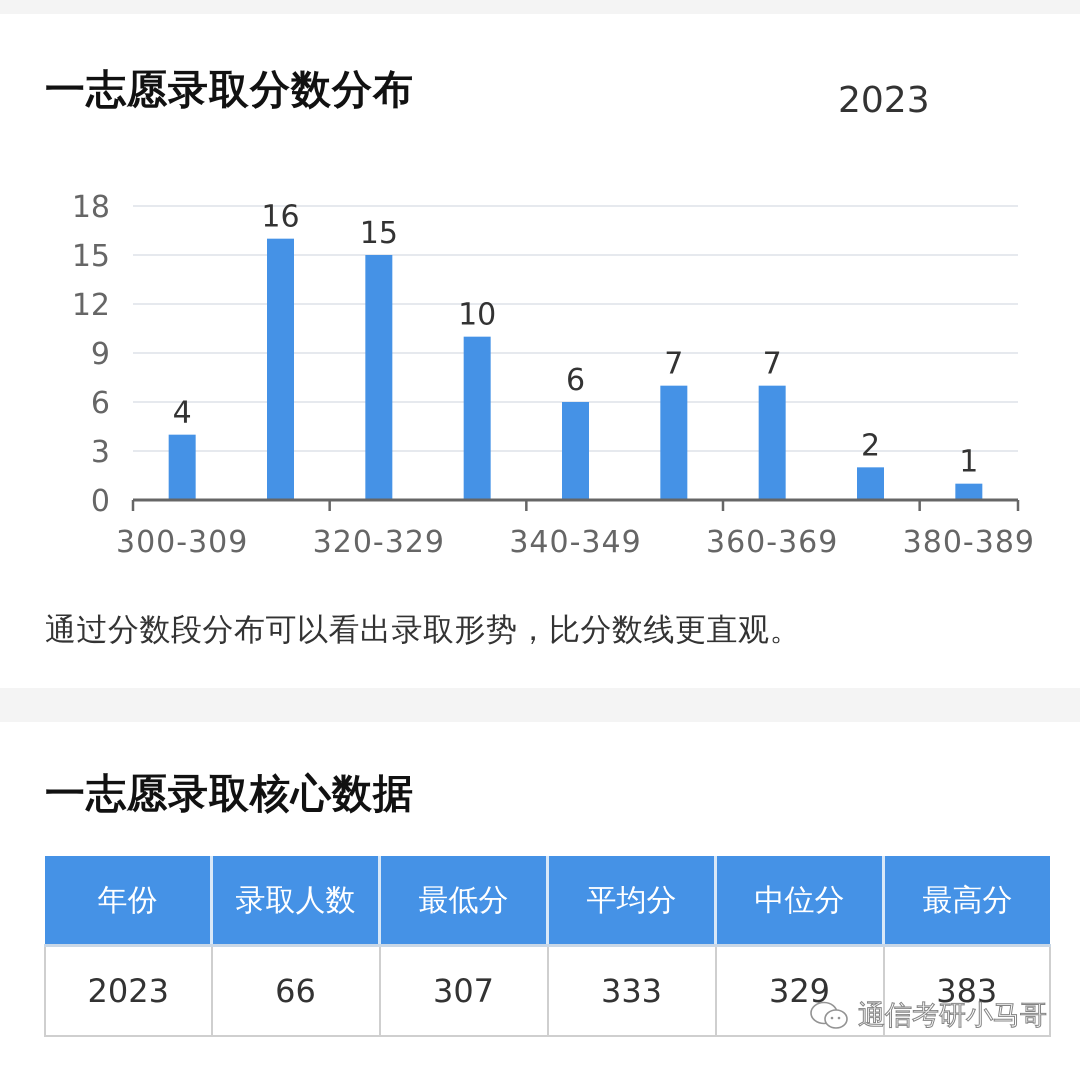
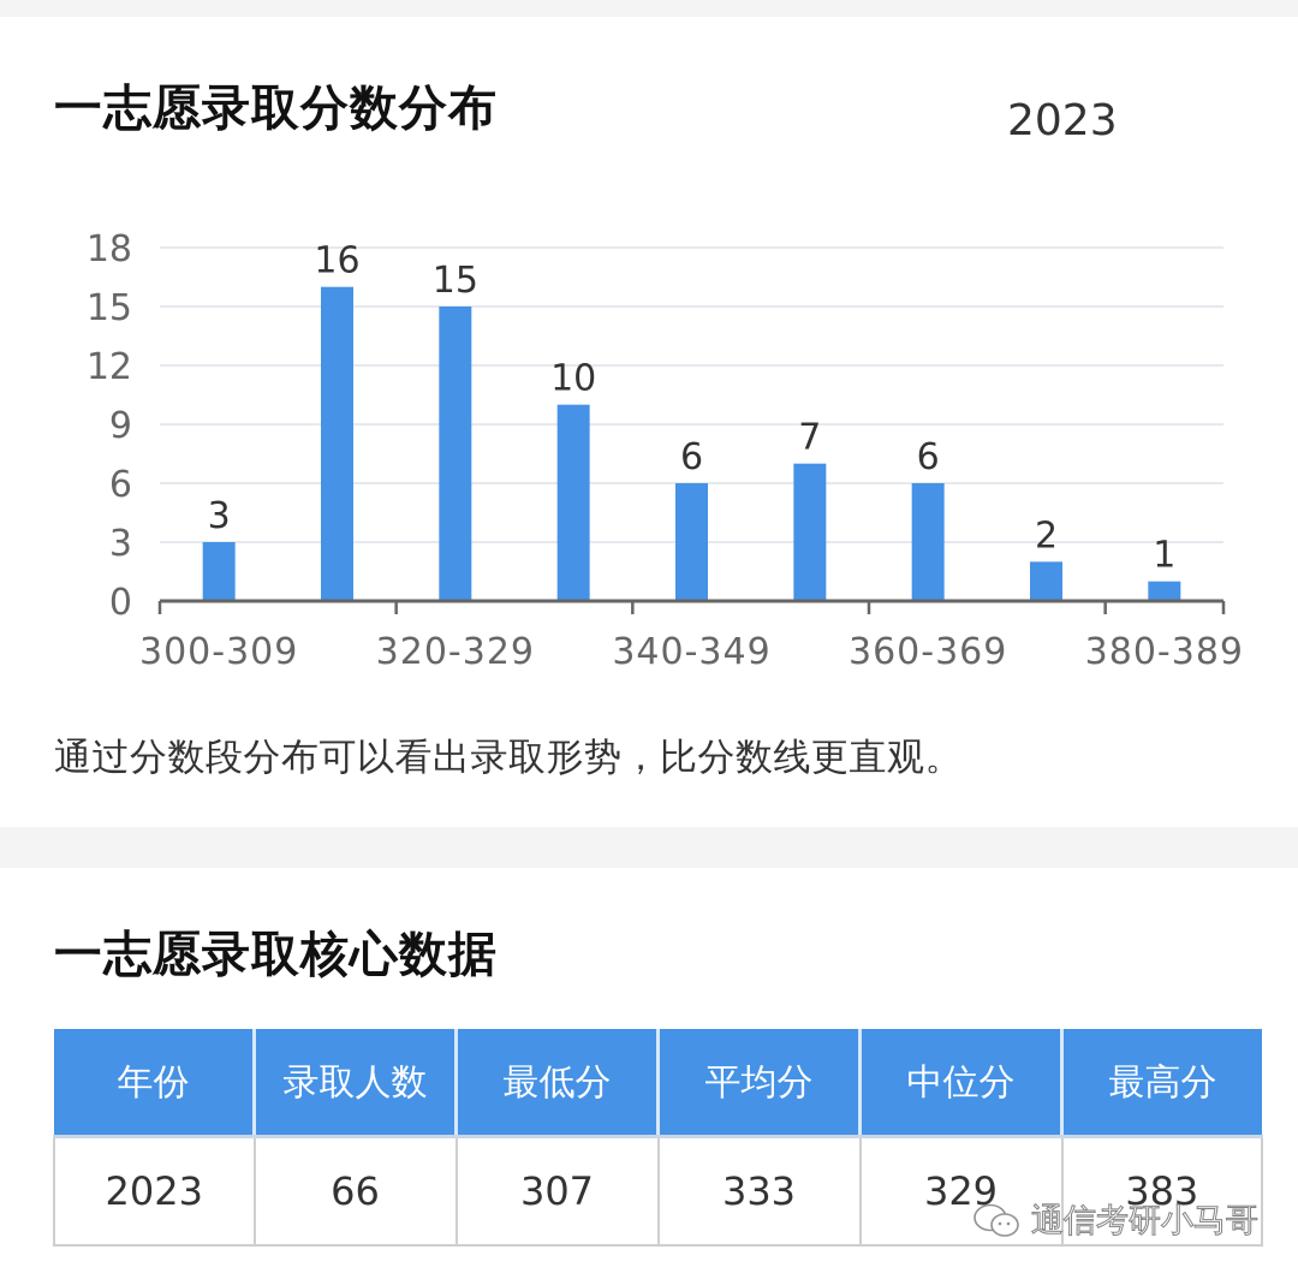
300-309: 4 -> 3
360-369: 7 -> 6
